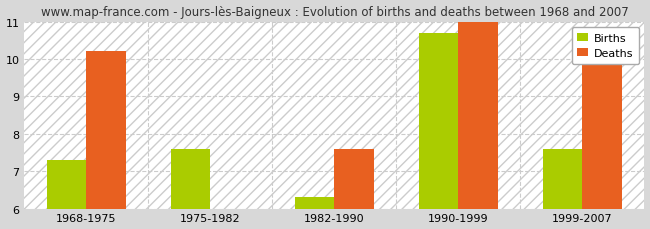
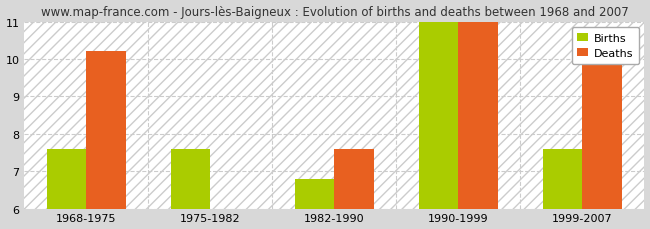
Births/1968-1975: 7.3 -> 7.6
Births/1982-1990: 6.3 -> 6.8
Births/1990-1999: 10.7 -> 11.0
